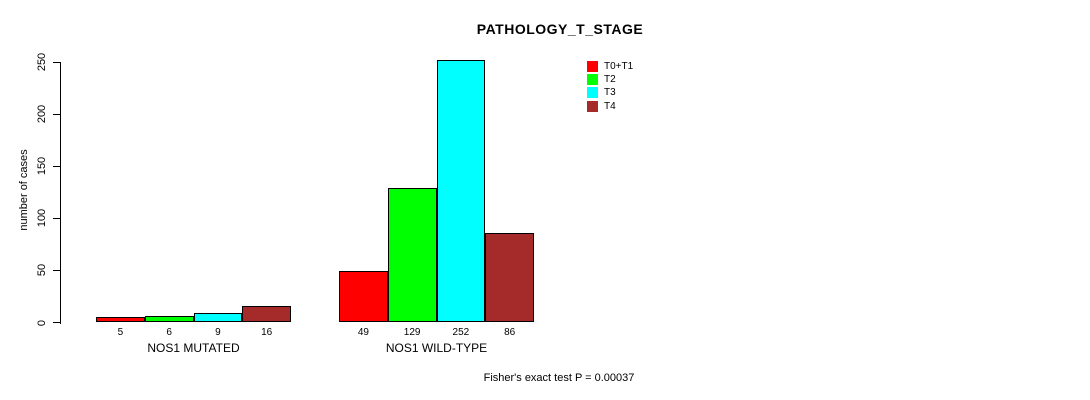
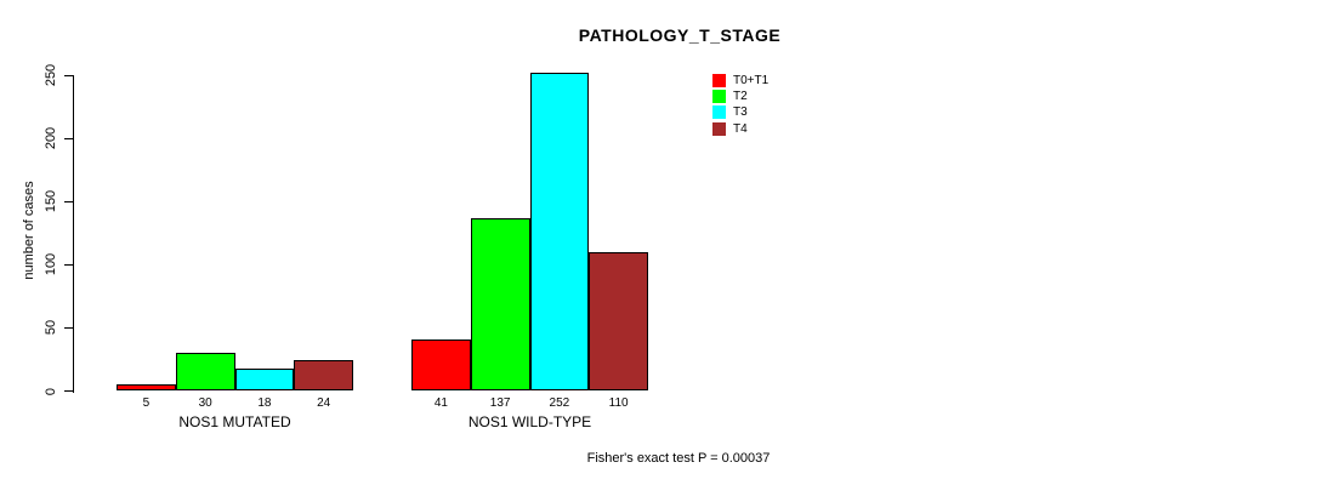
T2/NOS1 MUTATED: 6 -> 30
T3/NOS1 MUTATED: 9 -> 18
T4/NOS1 MUTATED: 16 -> 24
T0+T1/NOS1 WILD-TYPE: 49 -> 41
T2/NOS1 WILD-TYPE: 129 -> 137
T4/NOS1 WILD-TYPE: 86 -> 110
